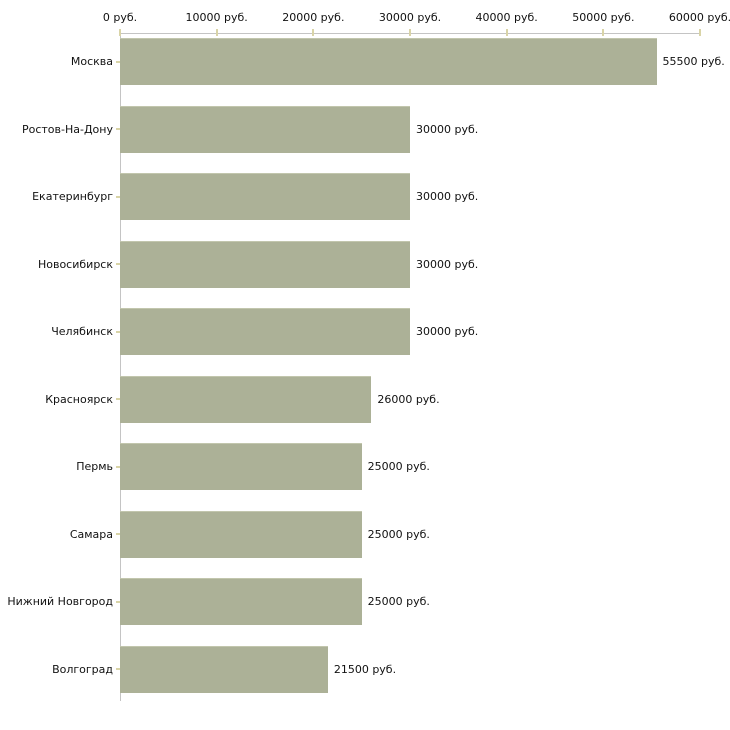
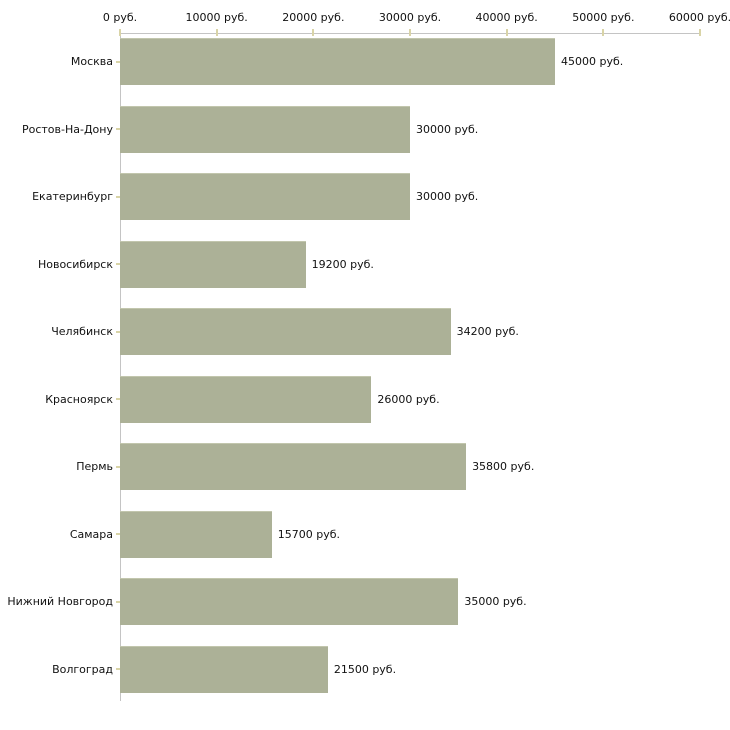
Москва: 55500 -> 45000
Новосибирск: 30000 -> 19200
Челябинск: 30000 -> 34200
Пермь: 25000 -> 35800
Самара: 25000 -> 15700
Нижний Новгород: 25000 -> 35000
